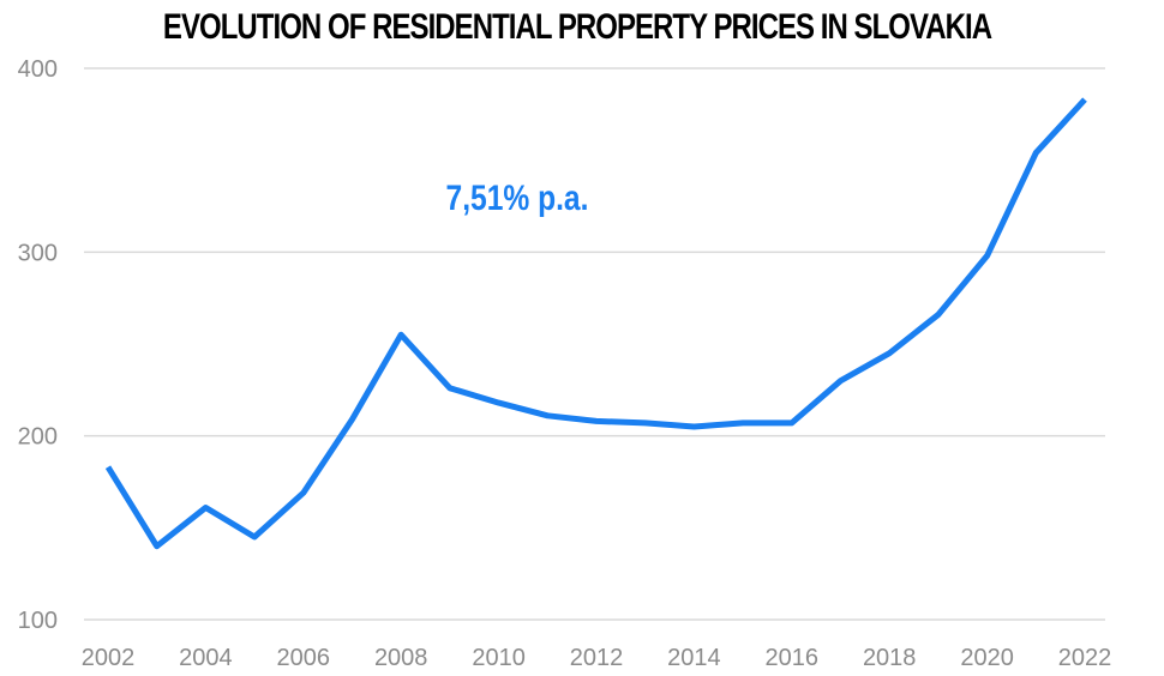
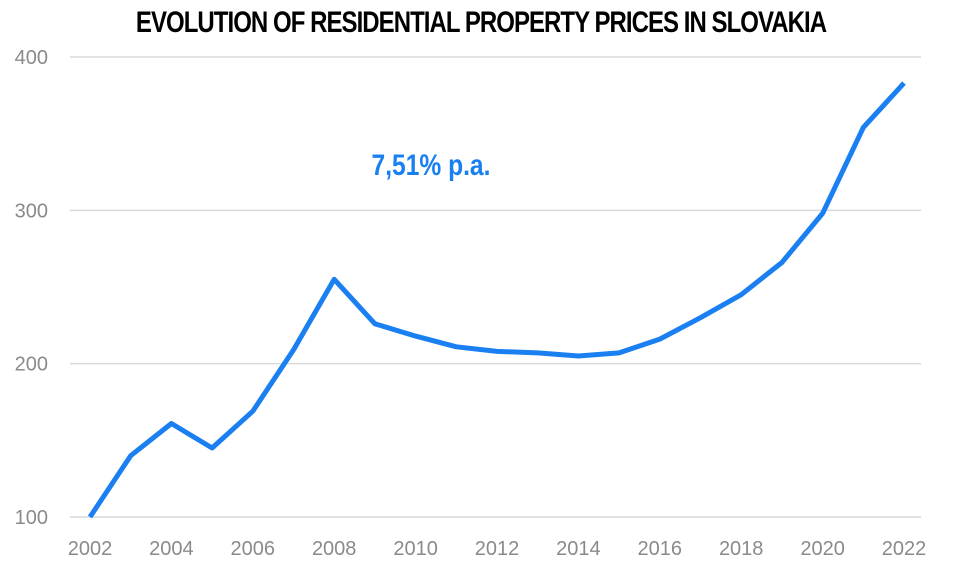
2002: 183 -> 100
2016: 207 -> 216
